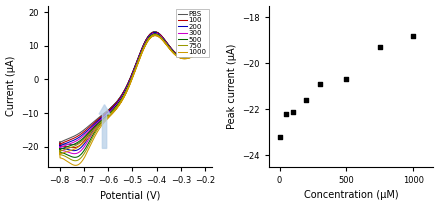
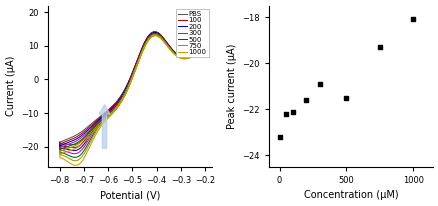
500: -20.7 -> -21.5
1000: -18.8 -> -18.1
